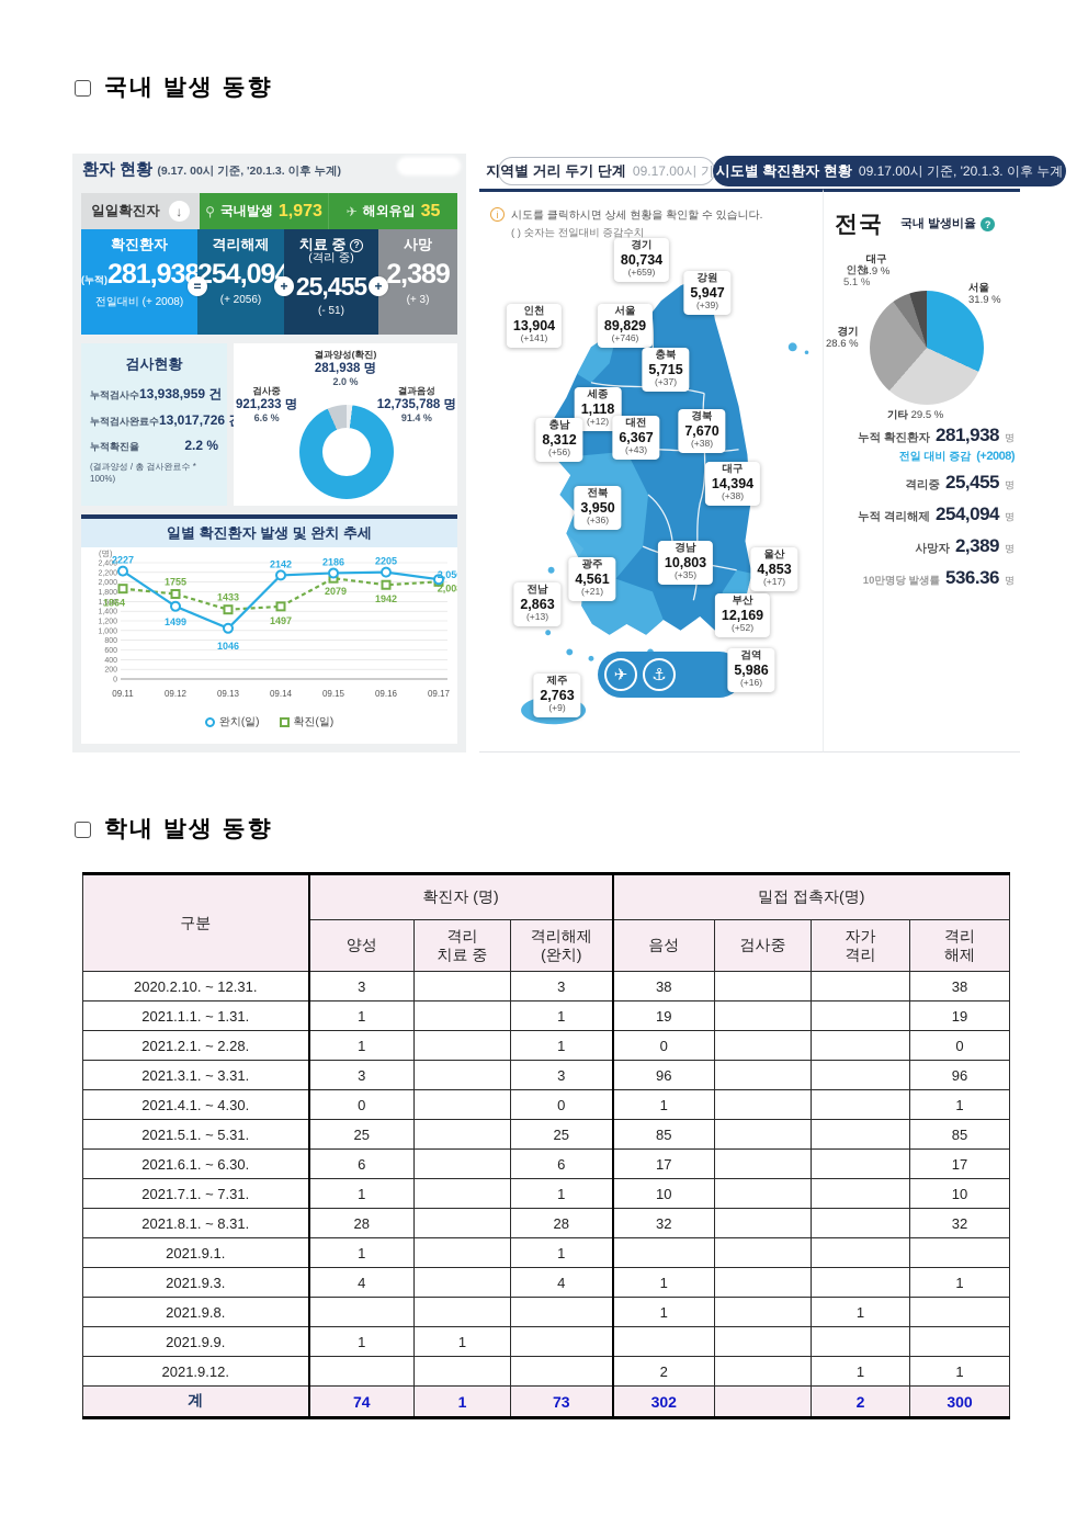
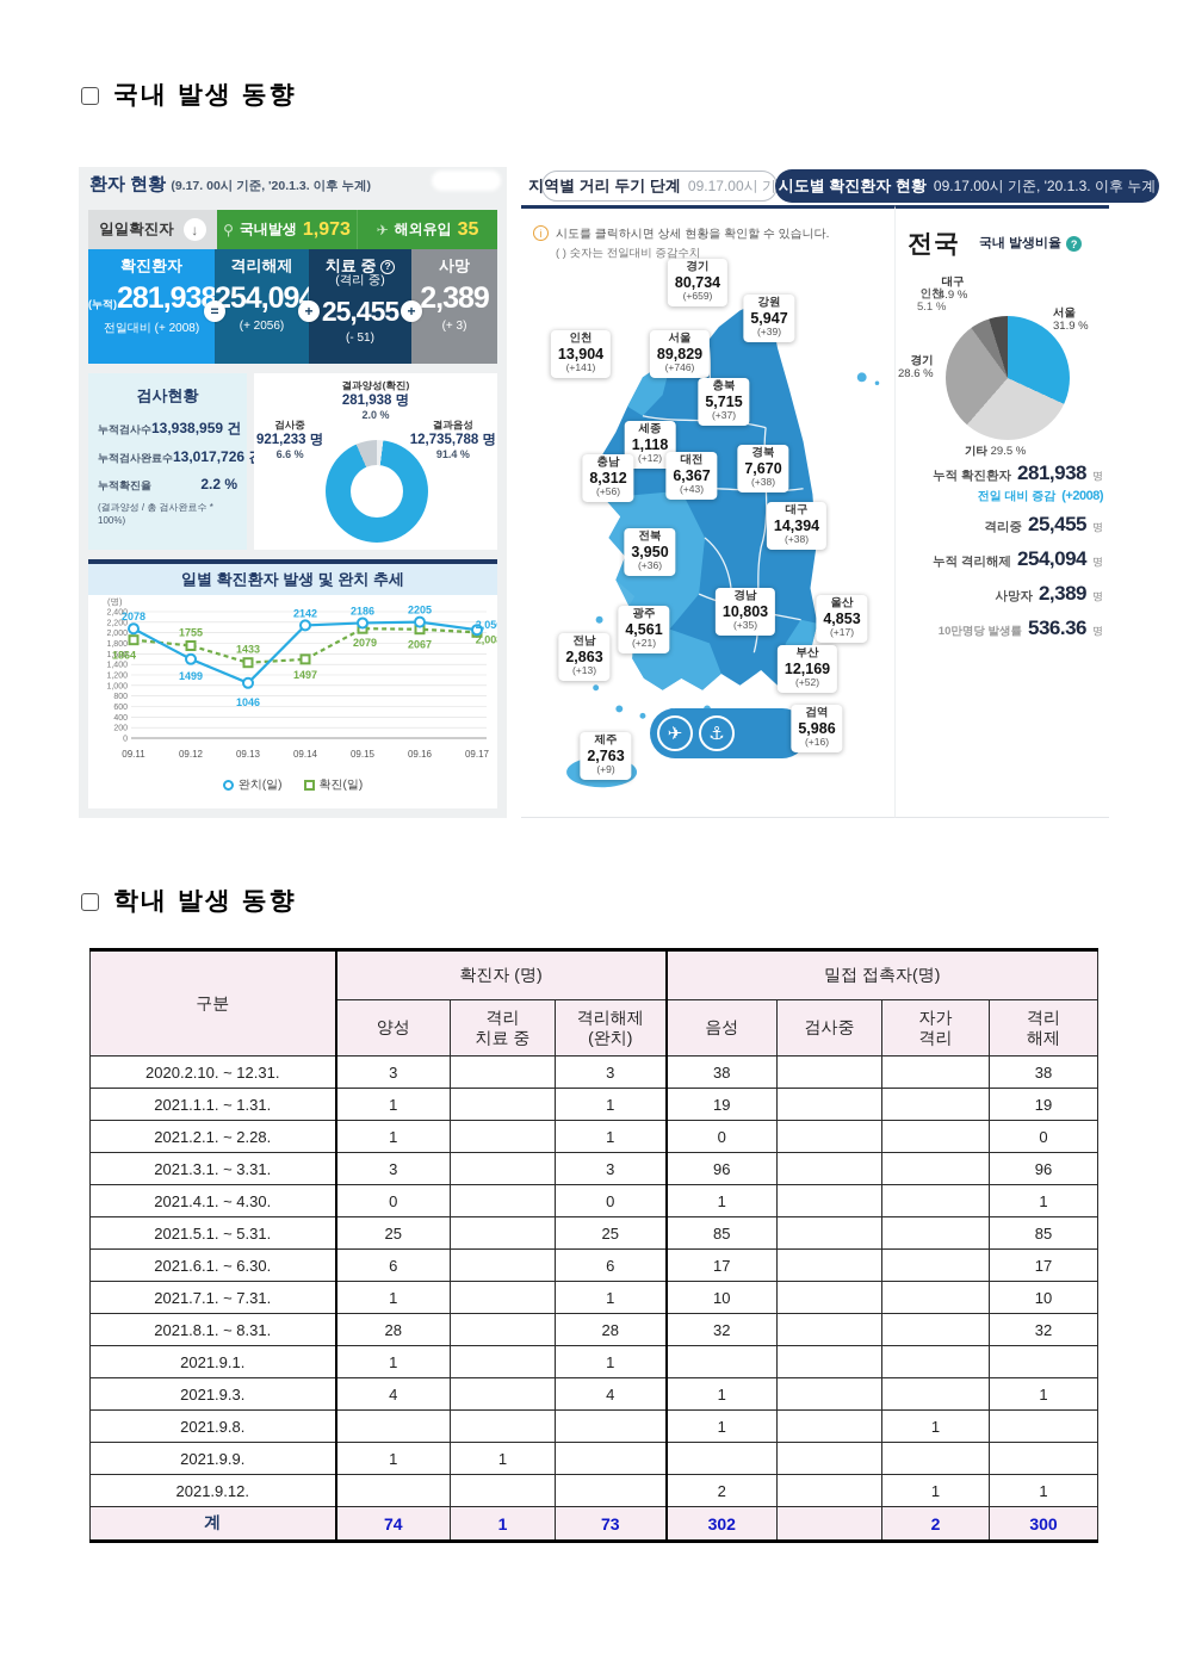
일별 확진환자 발생 및 완치 추세/완치(일)/09.11: 2227 -> 2078
일별 확진환자 발생 및 완치 추세/확진(일)/09.16: 1942 -> 2067
